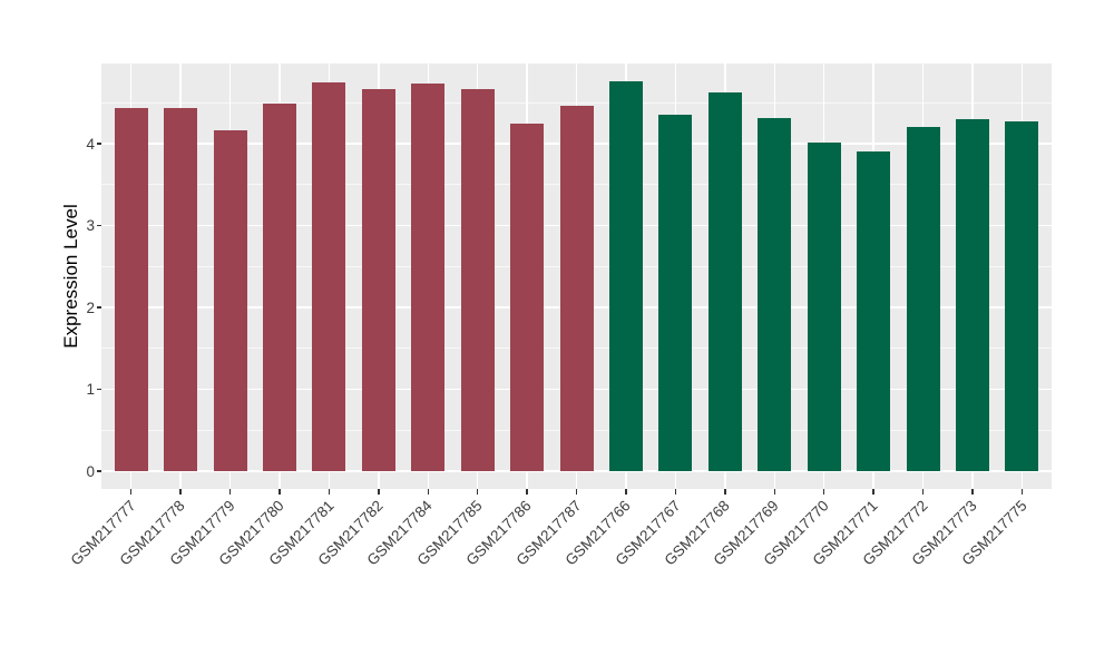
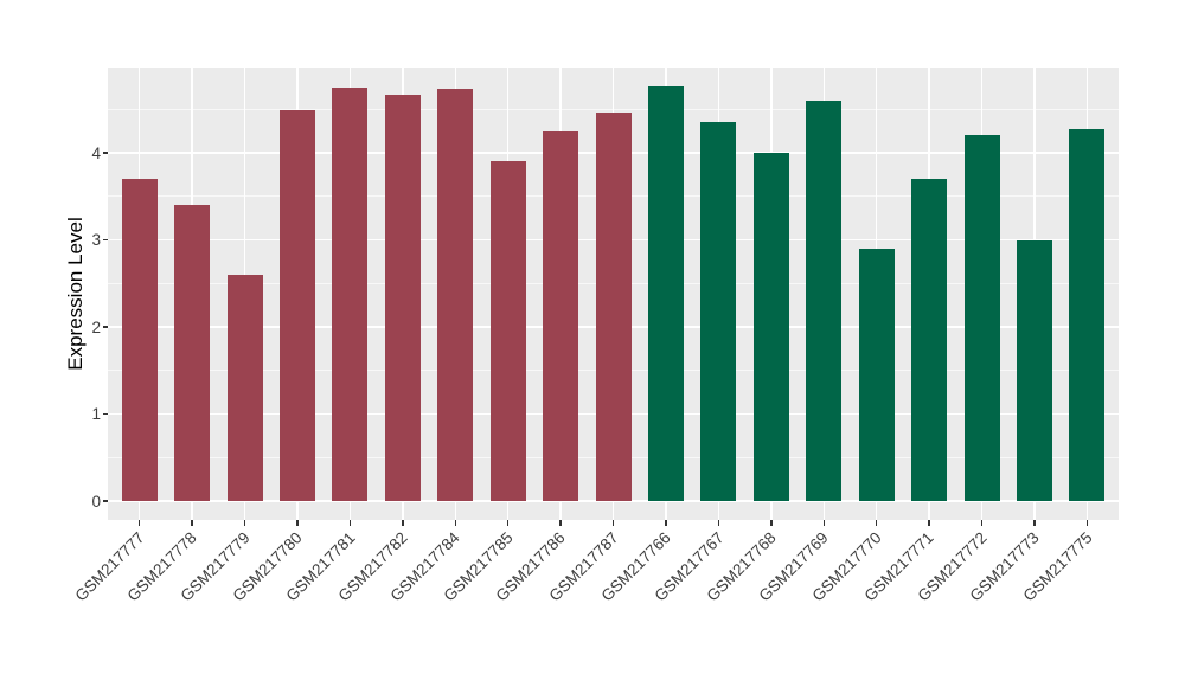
GSM217777: 4.4 -> 3.7
GSM217778: 4.4 -> 3.4
GSM217779: 4.2 -> 2.6
GSM217785: 4.7 -> 3.9
GSM217768: 4.6 -> 4.0
GSM217769: 4.3 -> 4.6
GSM217770: 4.0 -> 2.9
GSM217771: 3.9 -> 3.7
GSM217773: 4.3 -> 3.0
